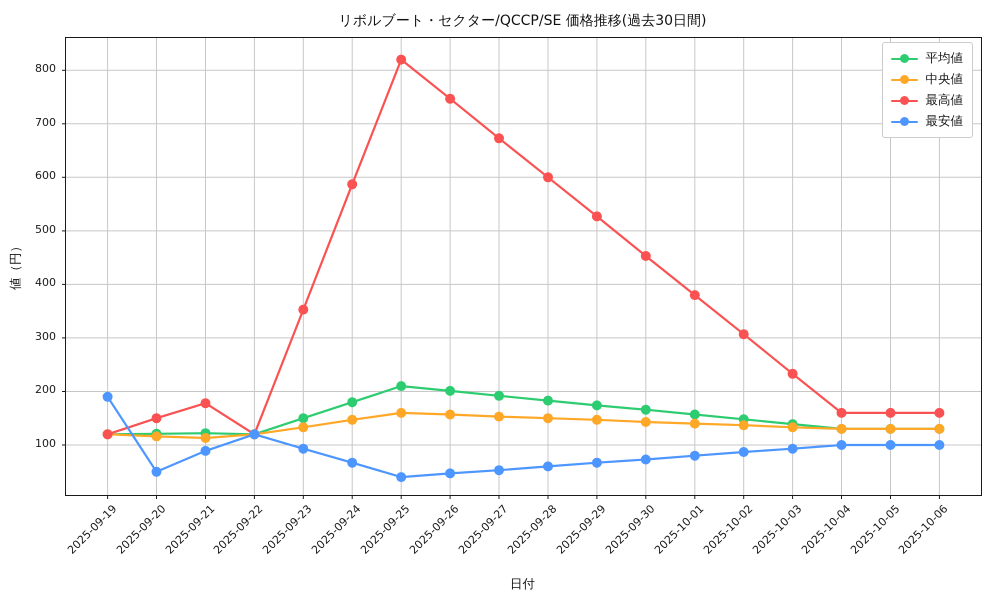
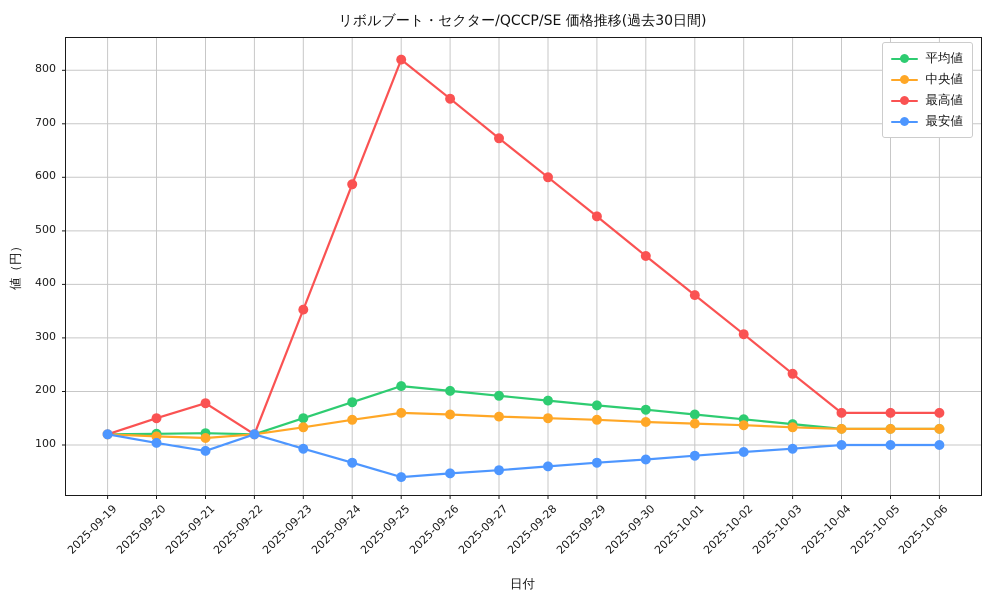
最安値/2025-09-19: 190 -> 120
最安値/2025-09-20: 50 -> 100
